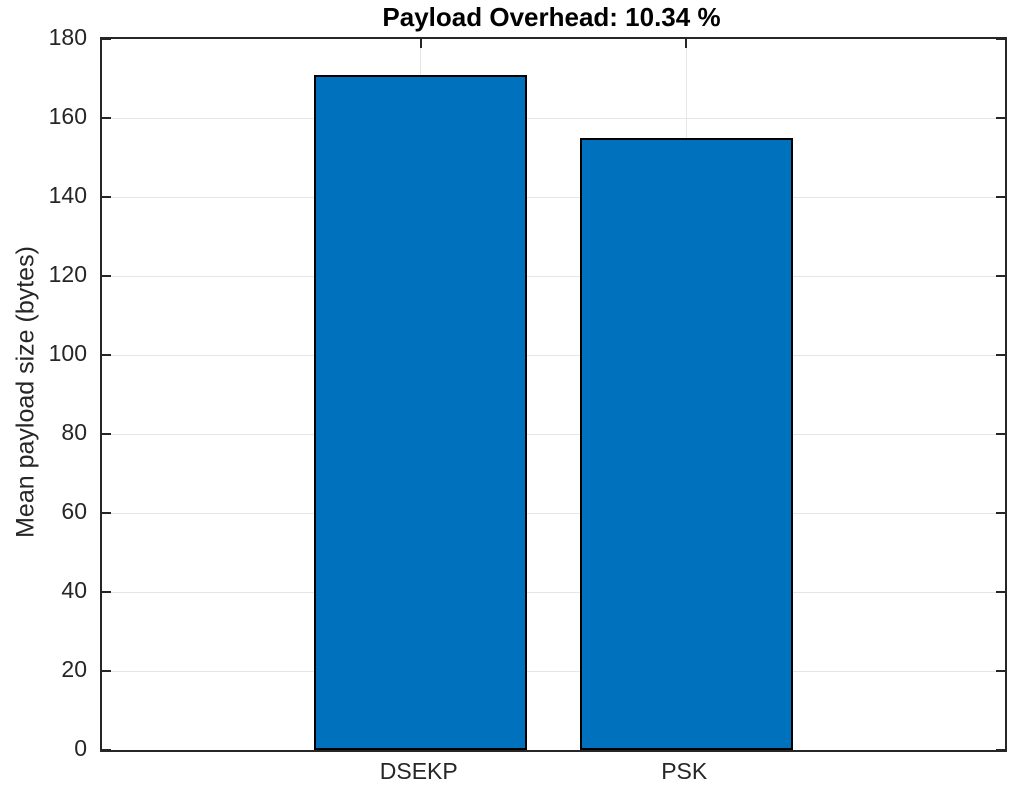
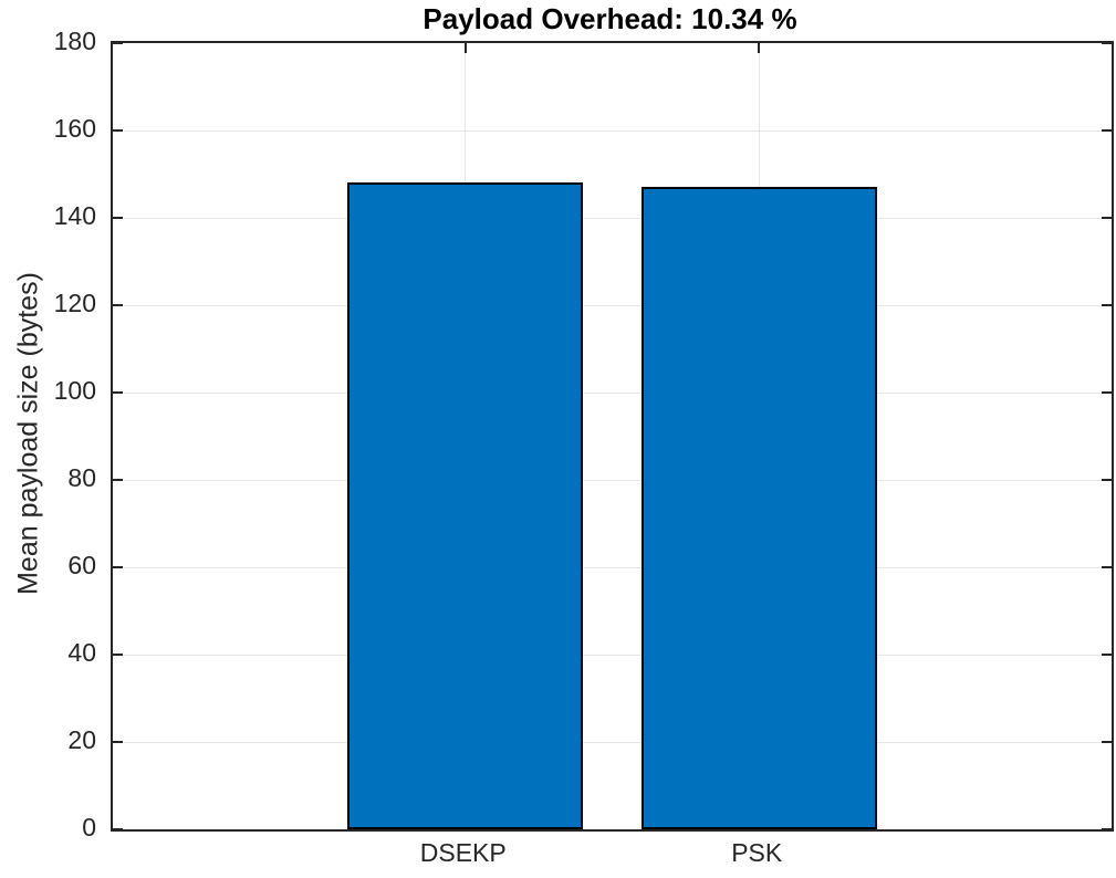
DSEKP: 171 -> 148
PSK: 155 -> 147
